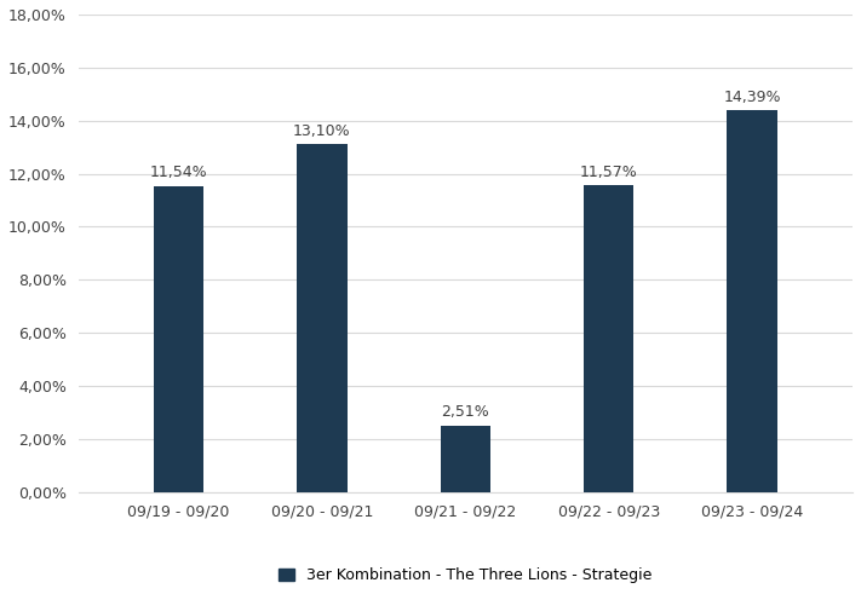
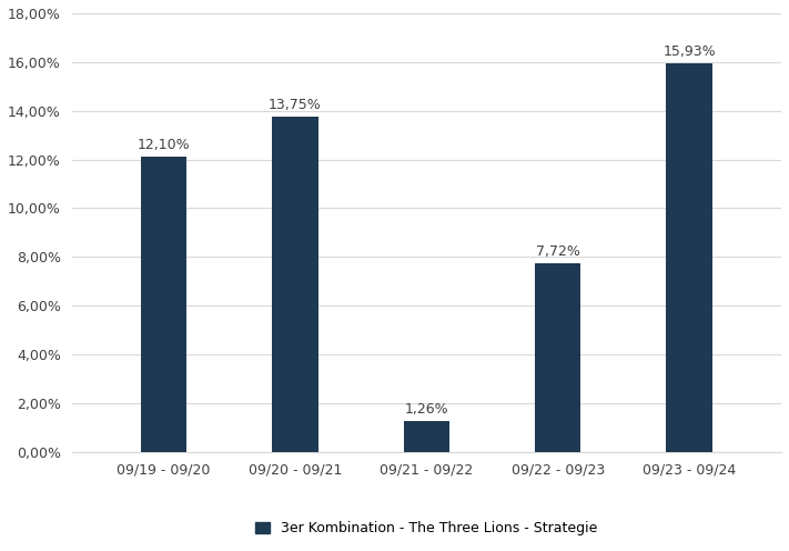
09/19 - 09/20: 11,54% -> 12,10%
09/20 - 09/21: 13,10% -> 13,75%
09/21 - 09/22: 2,51% -> 1,26%
09/22 - 09/23: 11,57% -> 7,72%
09/23 - 09/24: 14,39% -> 15,93%
